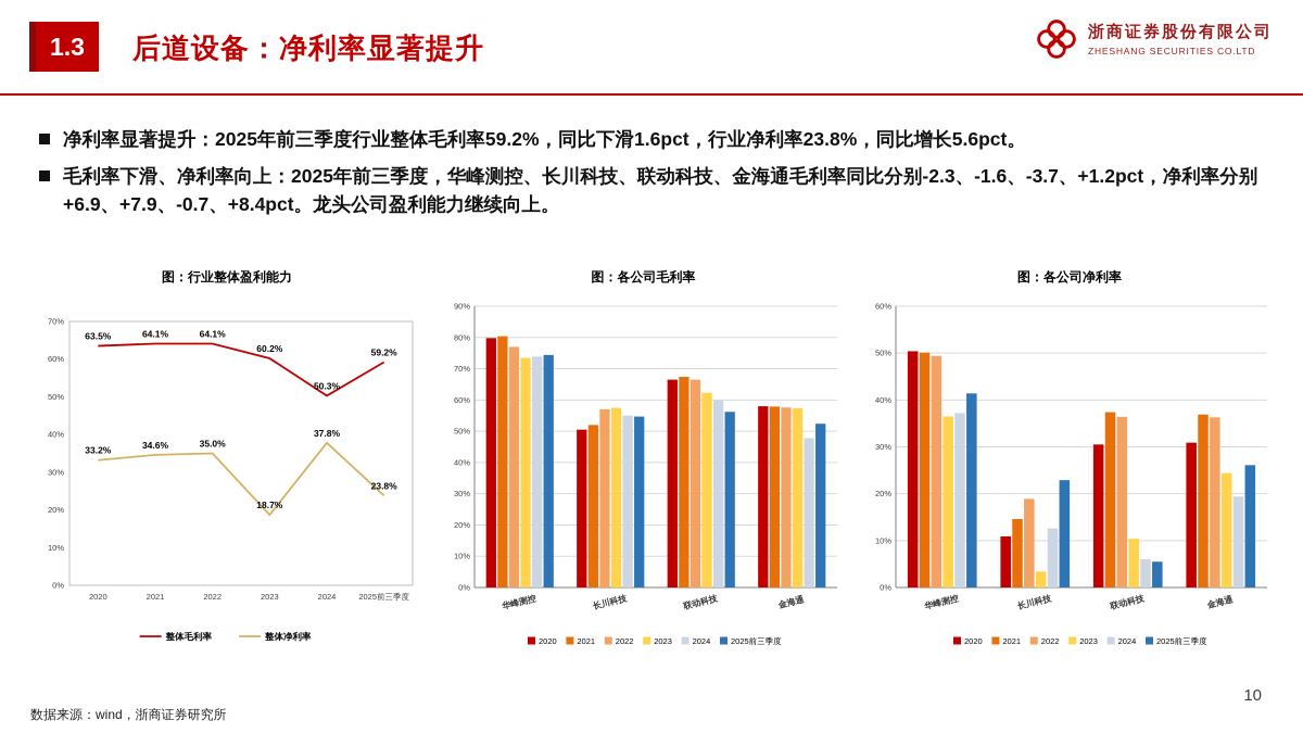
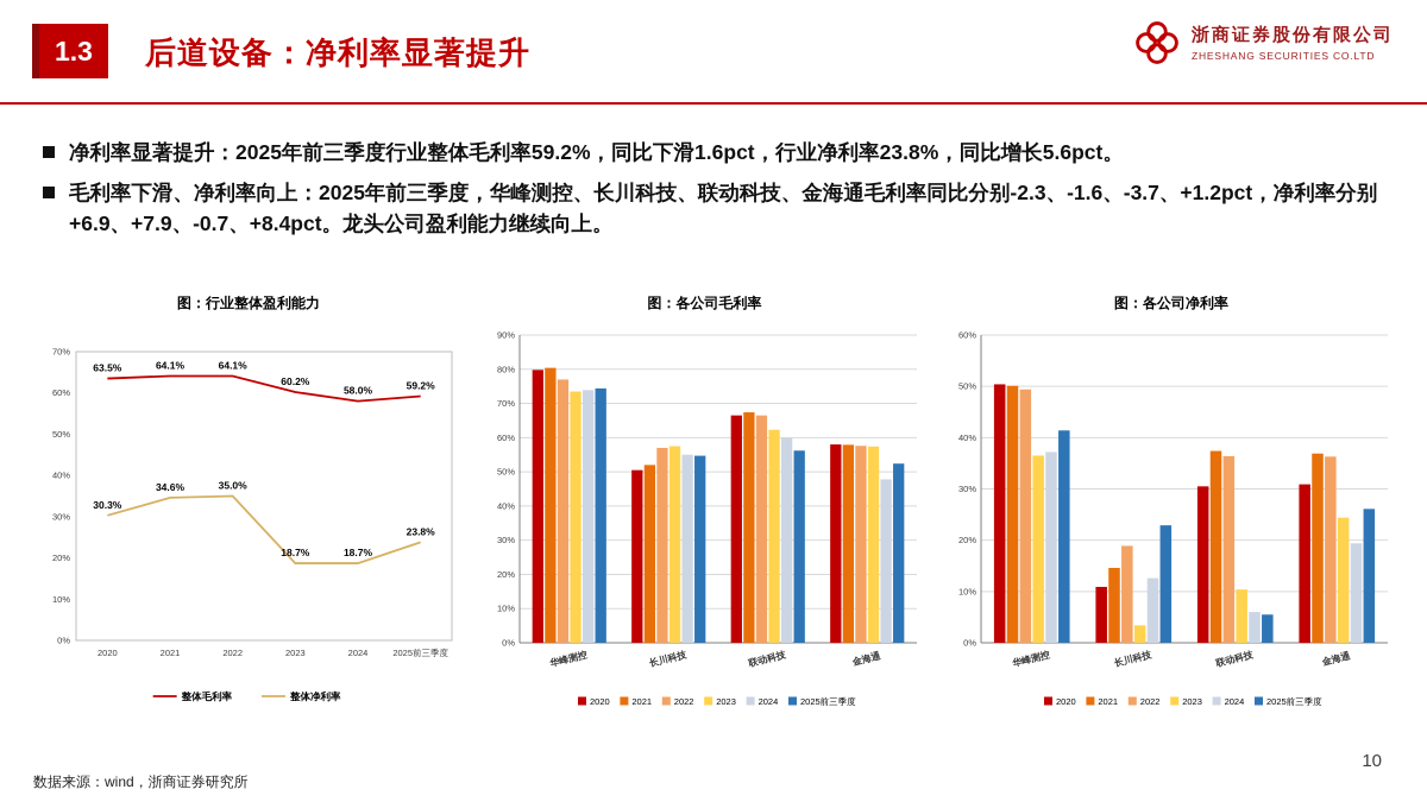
图：行业整体盈利能力/整体净利率/2020: 33.2% -> 30.3%
图：行业整体盈利能力/整体毛利率/2024: 50.3% -> 58.0%
图：行业整体盈利能力/整体净利率/2024: 37.8% -> 18.7%
